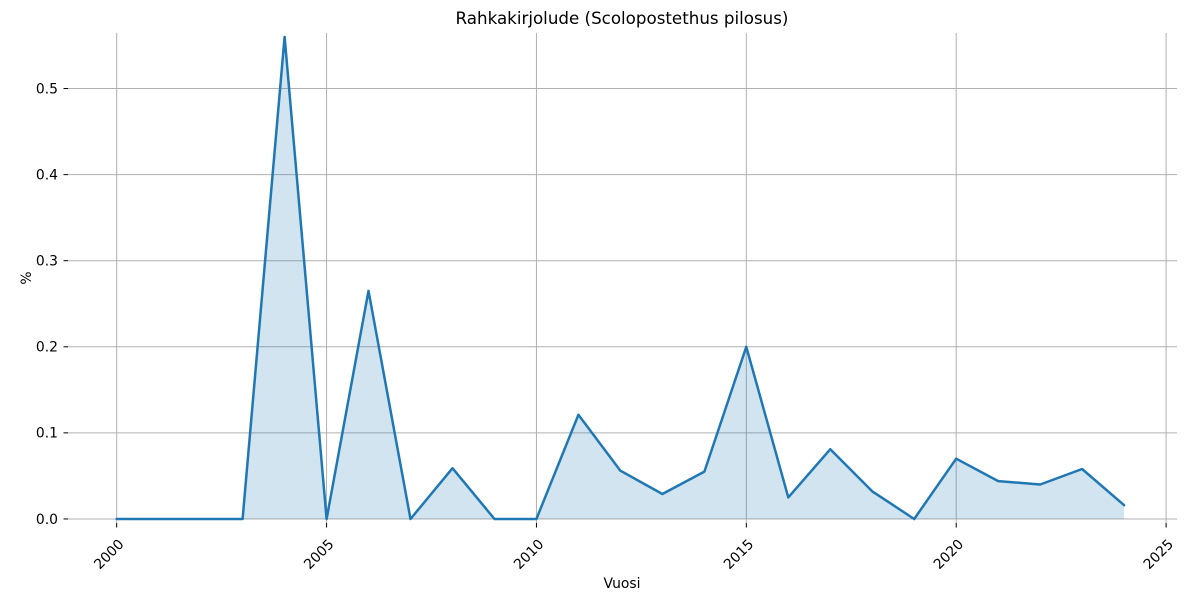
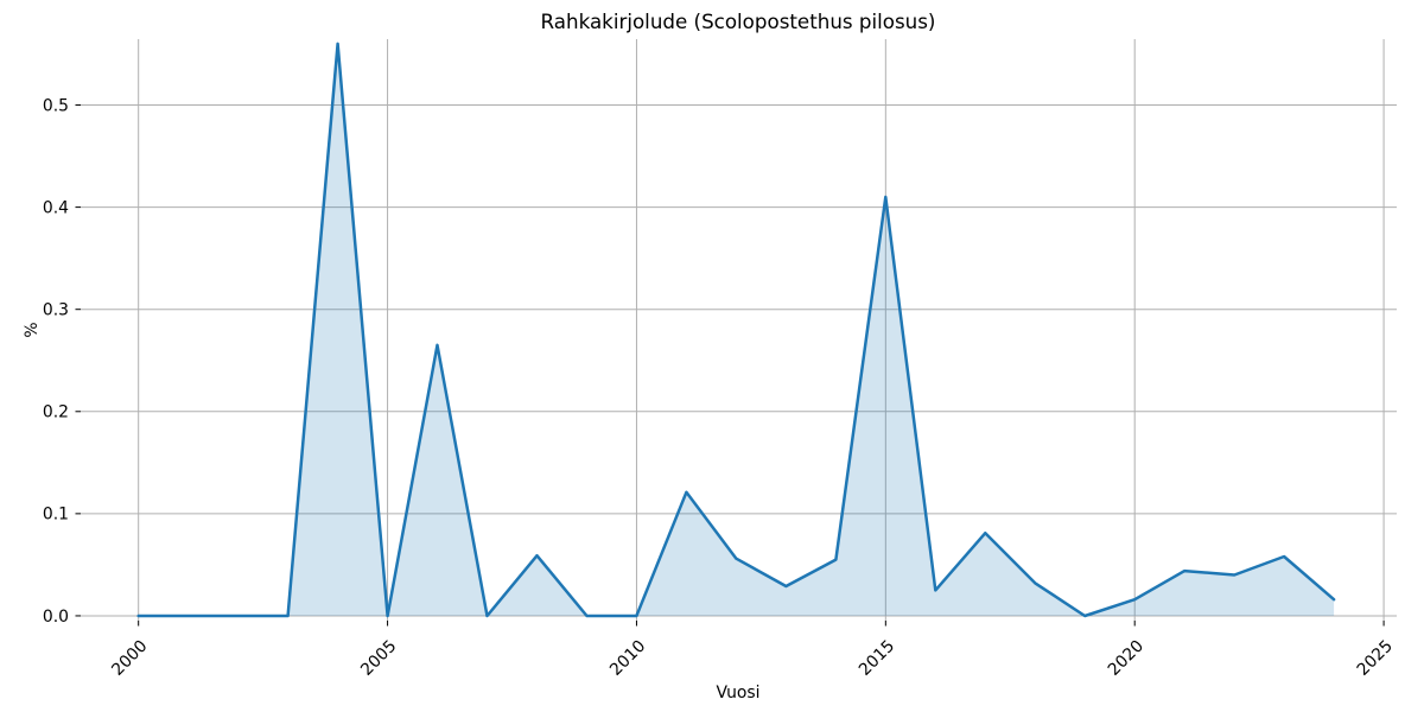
2015: 0.20 -> 0.41
2020: 0.07 -> 0.02
